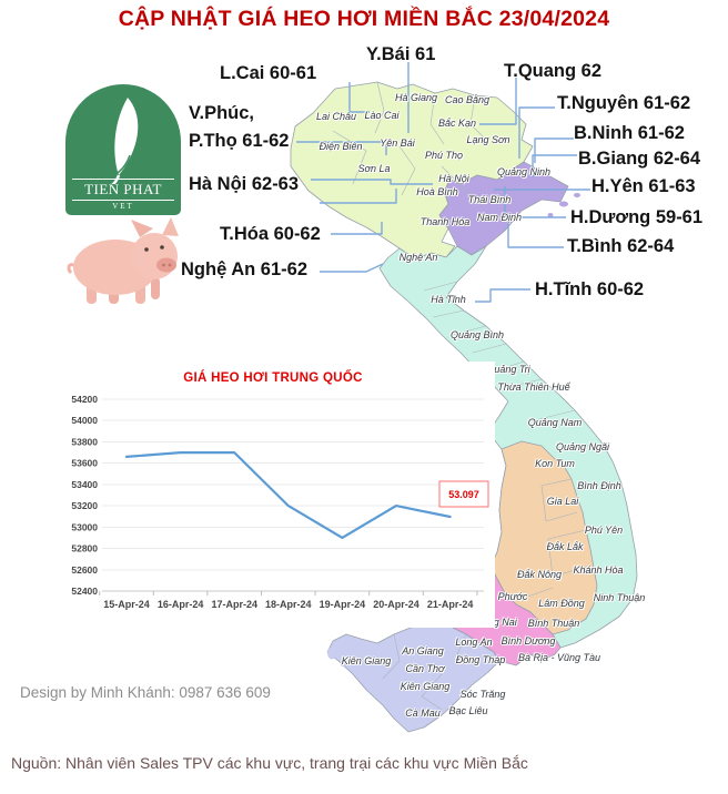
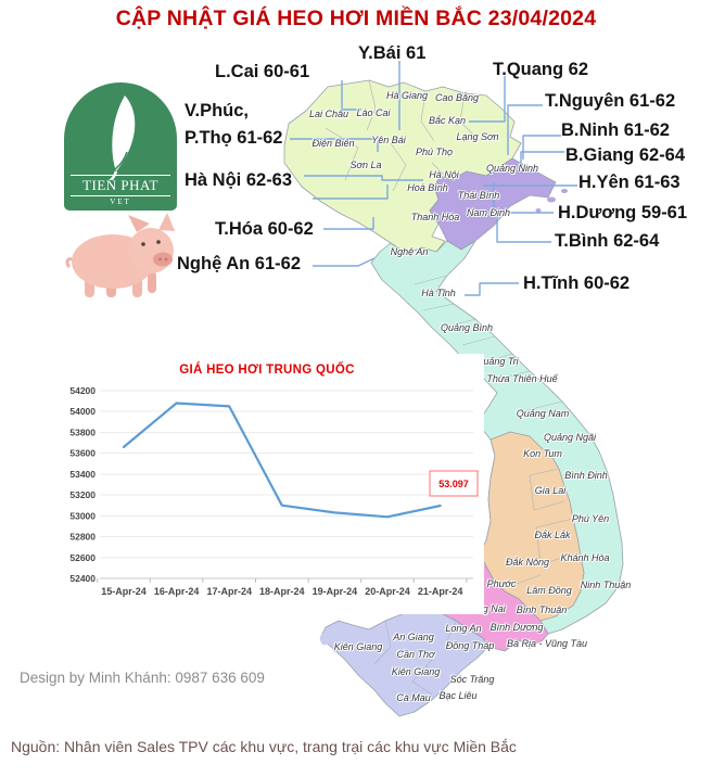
16-Apr-24: 53700 -> 54100
17-Apr-24: 53700 -> 54000
18-Apr-24: 53200 -> 53100
19-Apr-24: 52900 -> 53000
20-Apr-24: 53200 -> 53000
